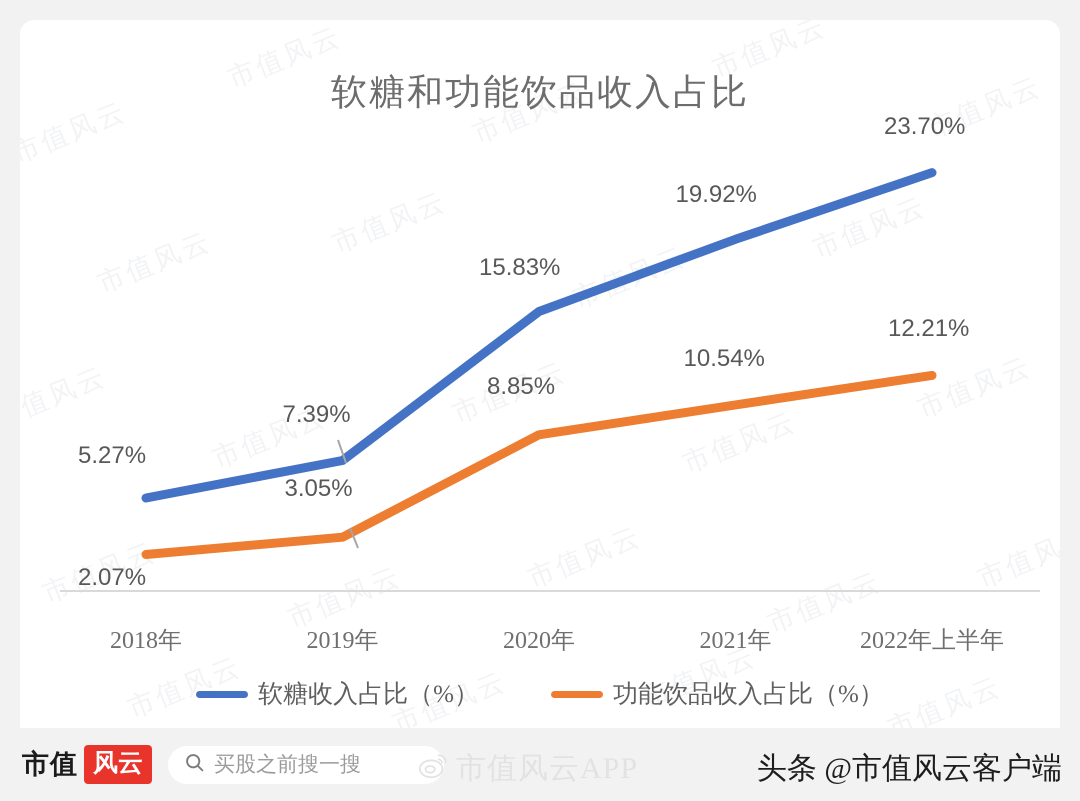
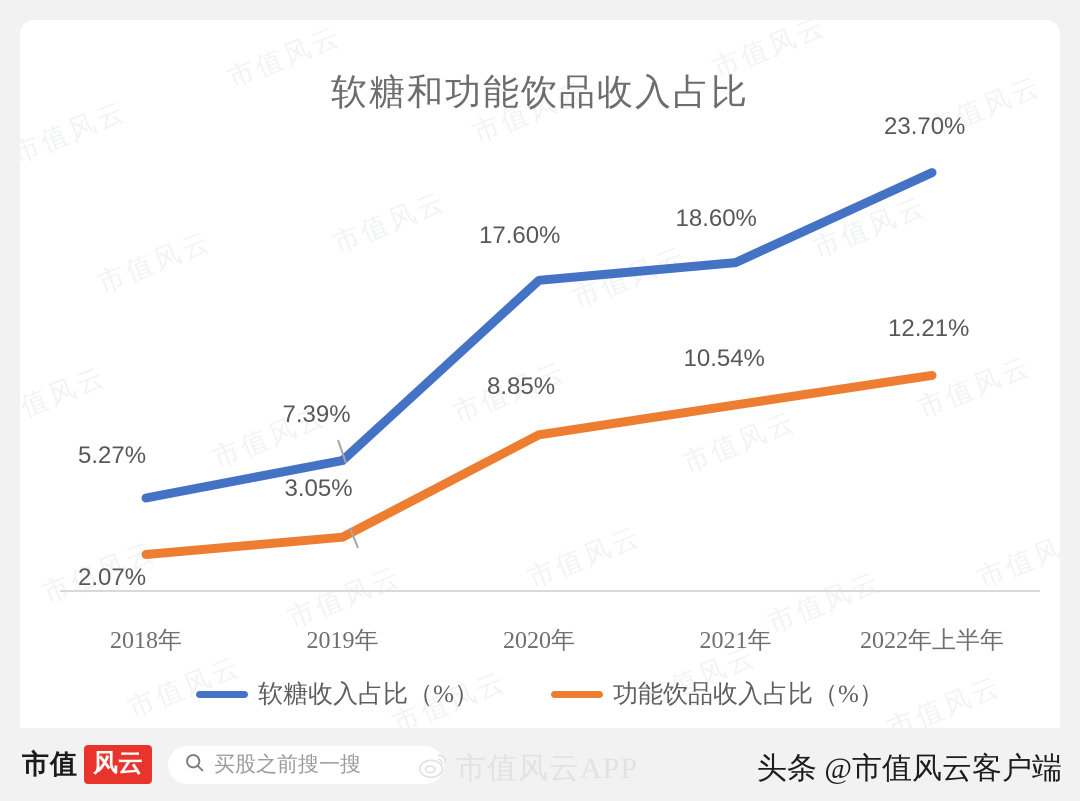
软糖收入占比（%）/2020年: 15.83% -> 17.60%
软糖收入占比（%）/2021年: 19.92% -> 18.60%
